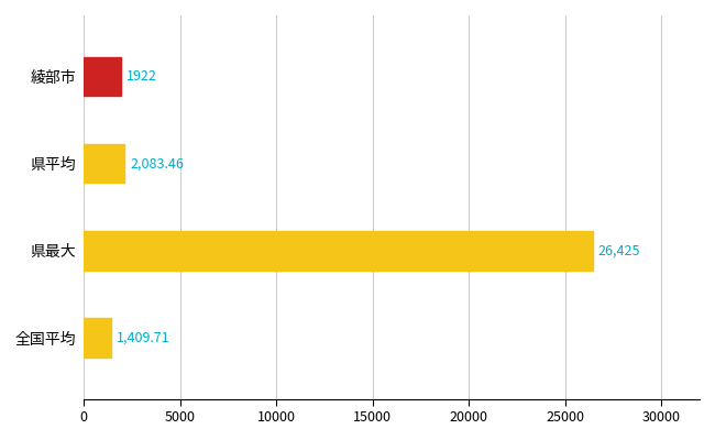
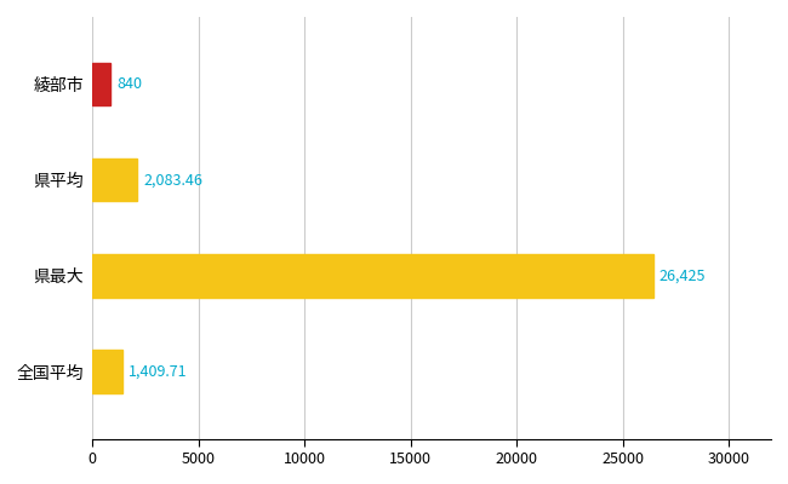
綾部市: 1922 -> 840
